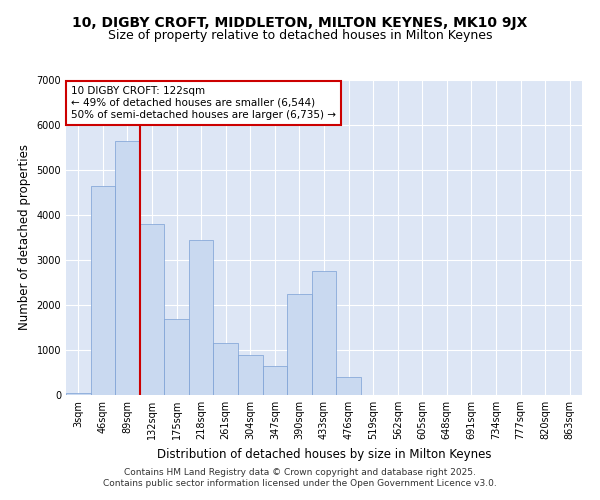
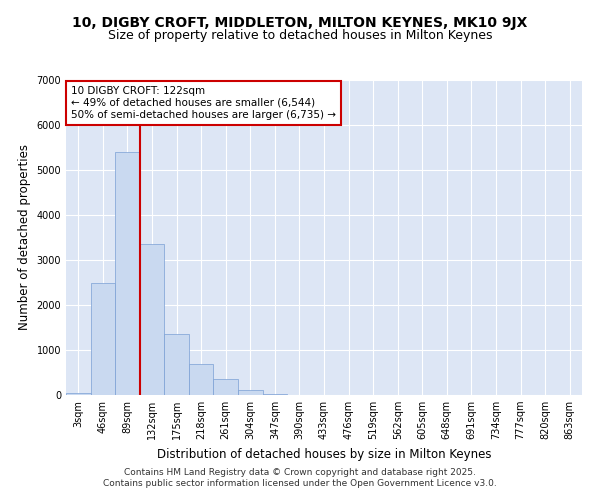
46sqm: 4650 -> 2500
89sqm: 5650 -> 5400
132sqm: 3800 -> 3350
175sqm: 1700 -> 1350
218sqm: 3450 -> 700
261sqm: 1150 -> 350
304sqm: 900 -> 120
347sqm: 650 -> 30
390sqm: 2250 -> 0
433sqm: 2750 -> 0
476sqm: 400 -> 0
